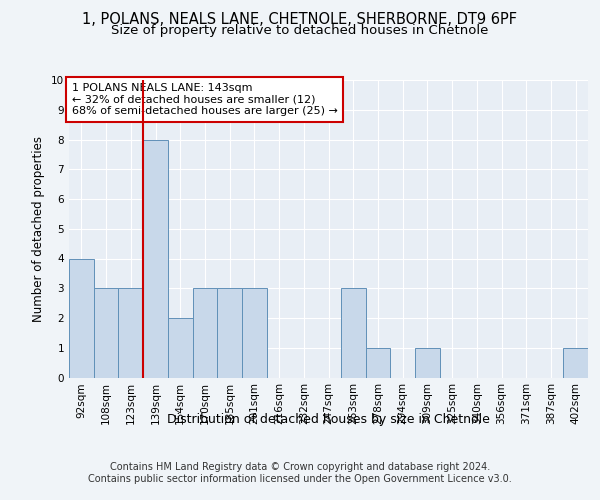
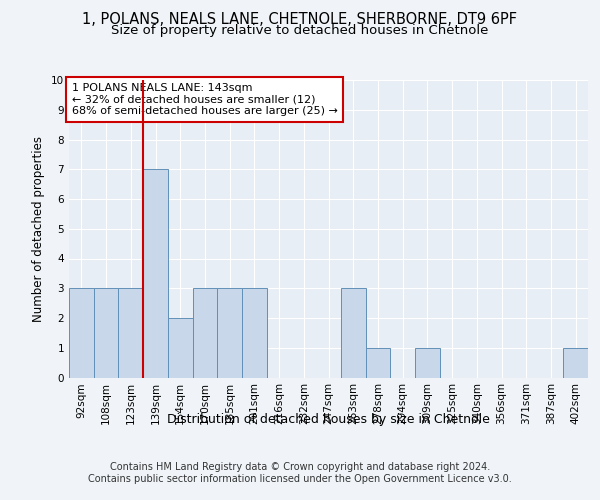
92sqm: 4 -> 3
139sqm: 8 -> 7
